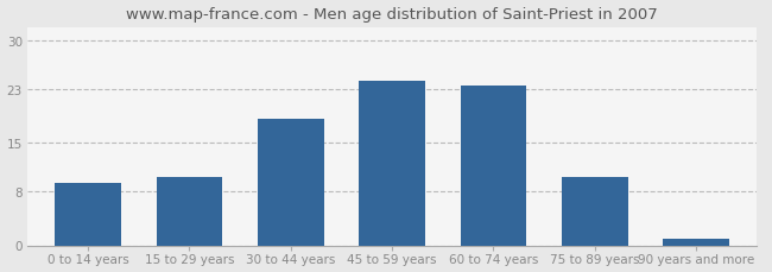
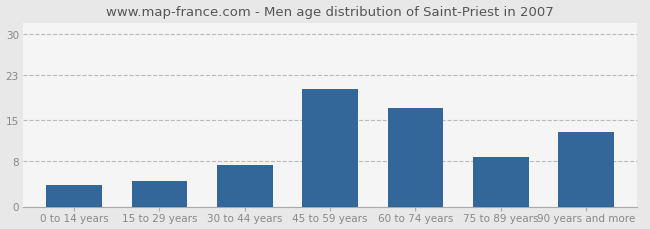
0 to 14 years: 9.2 -> 3.8
15 to 29 years: 10.0 -> 4.4
30 to 44 years: 18.5 -> 7.2
45 to 59 years: 24.2 -> 20.4
60 to 74 years: 23.5 -> 17.2
75 to 89 years: 10.0 -> 8.6
90 years and more: 1.0 -> 13.0
